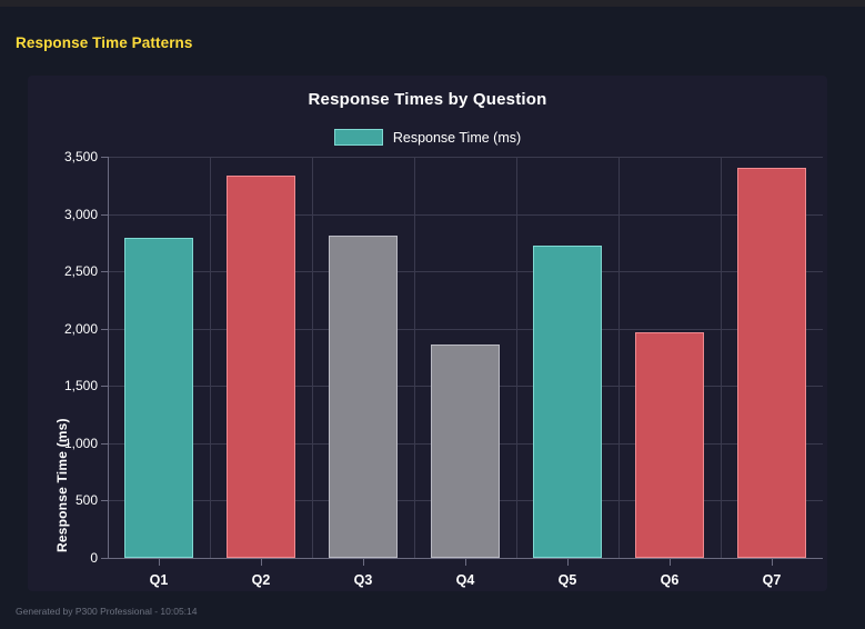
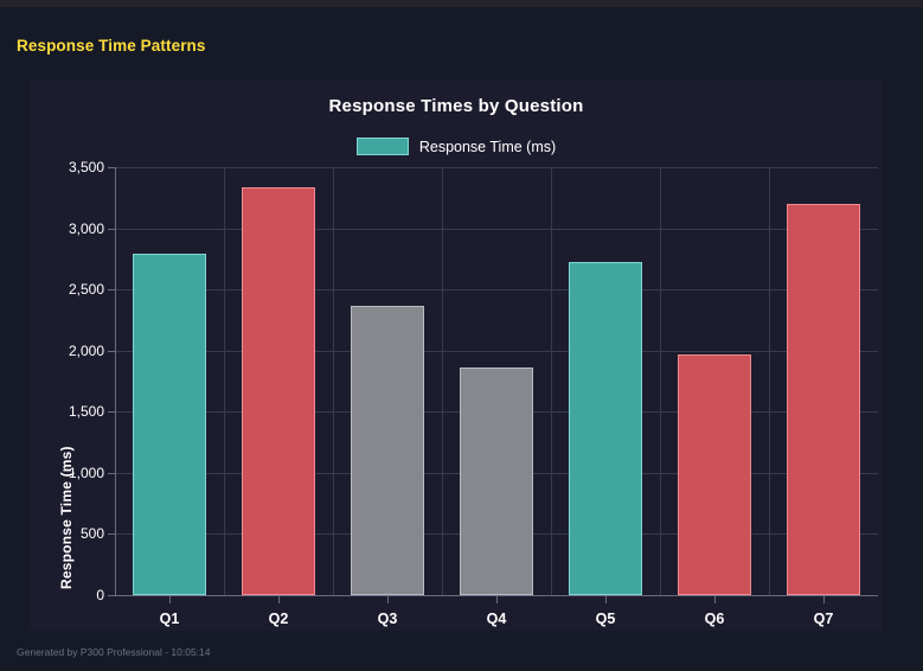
Q3: 2810 -> 2370
Q7: 3400 -> 3200
